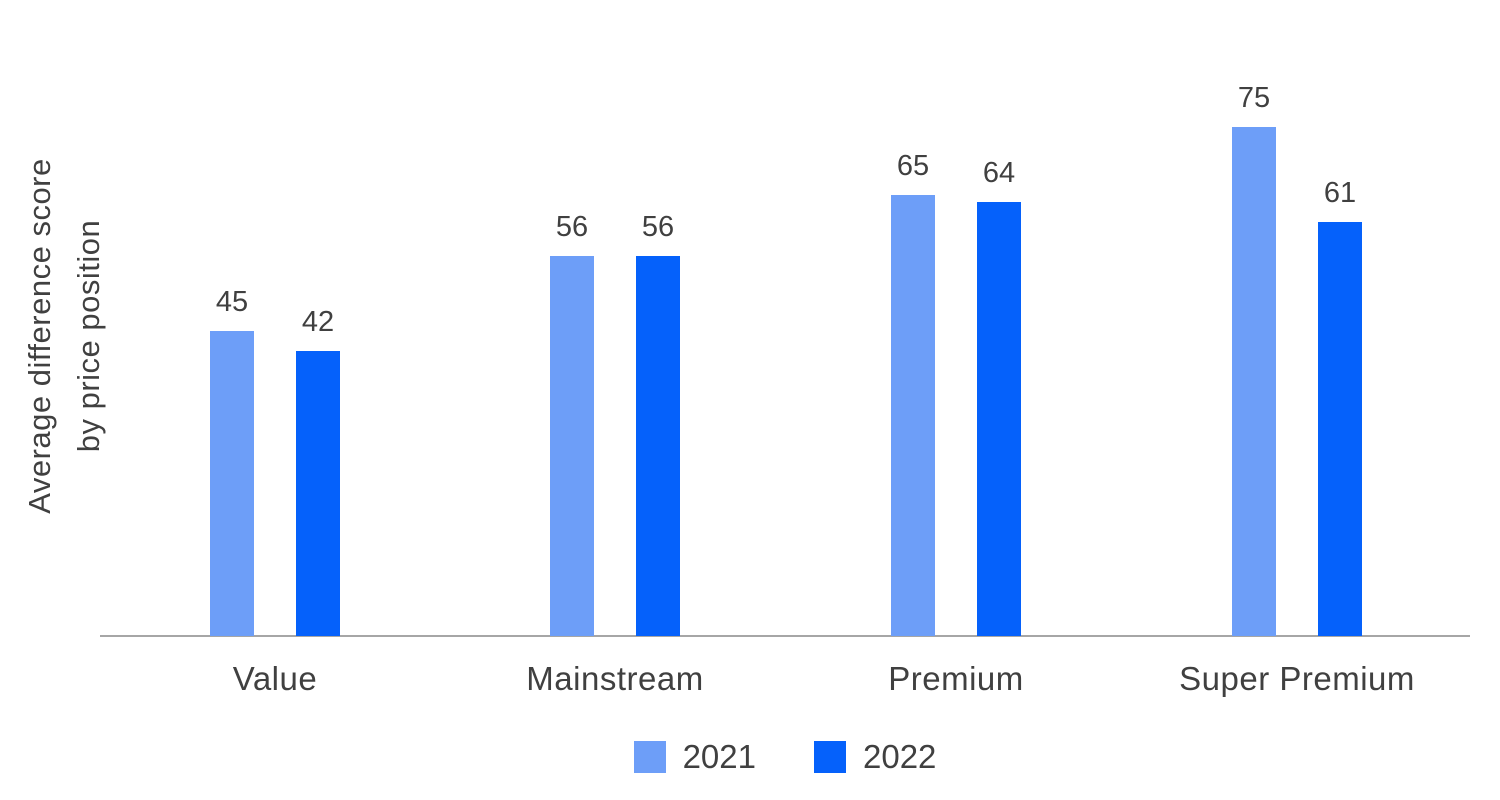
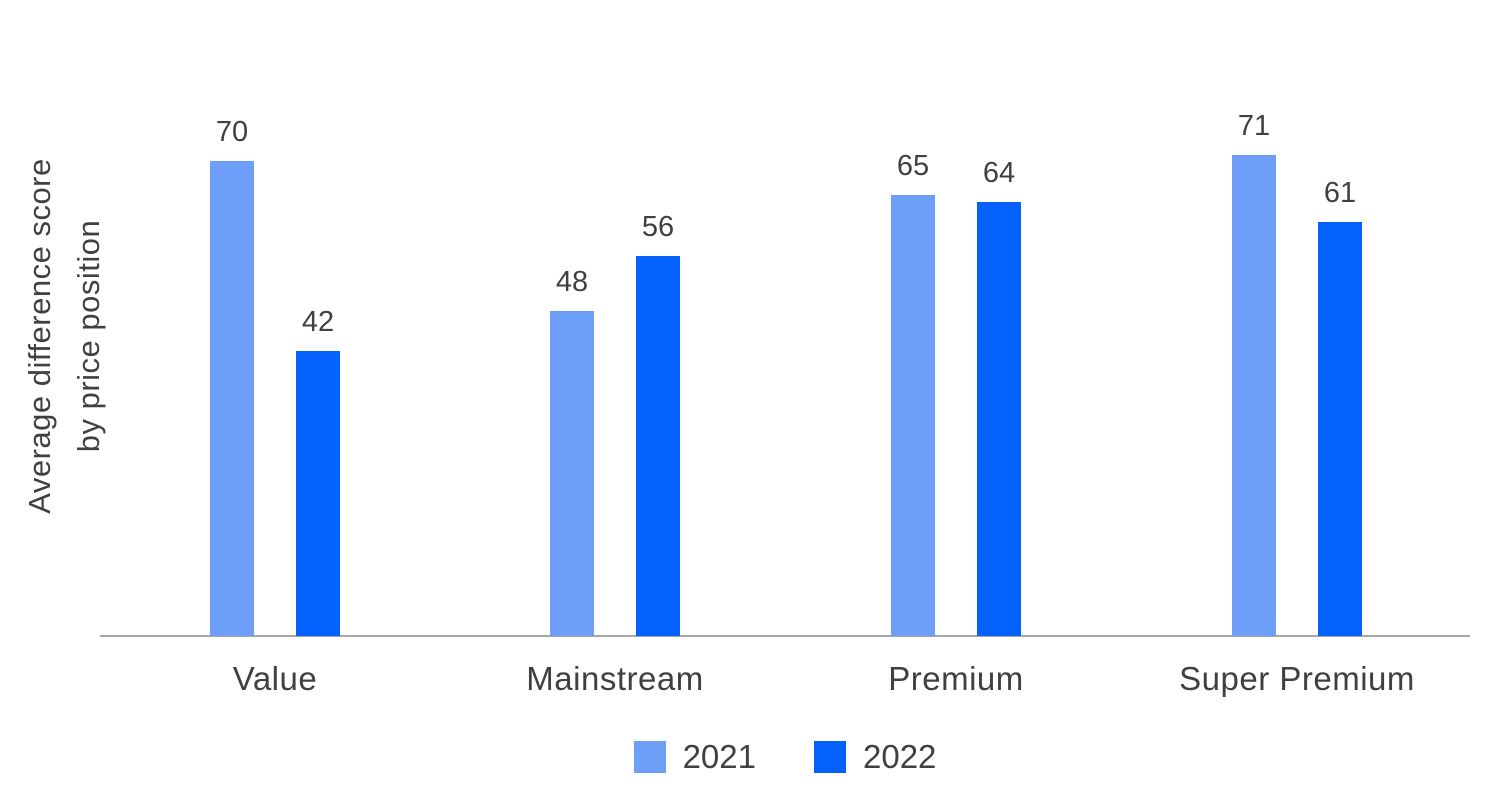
2021/Value: 45 -> 70
2021/Mainstream: 56 -> 48
2021/Super Premium: 75 -> 71
